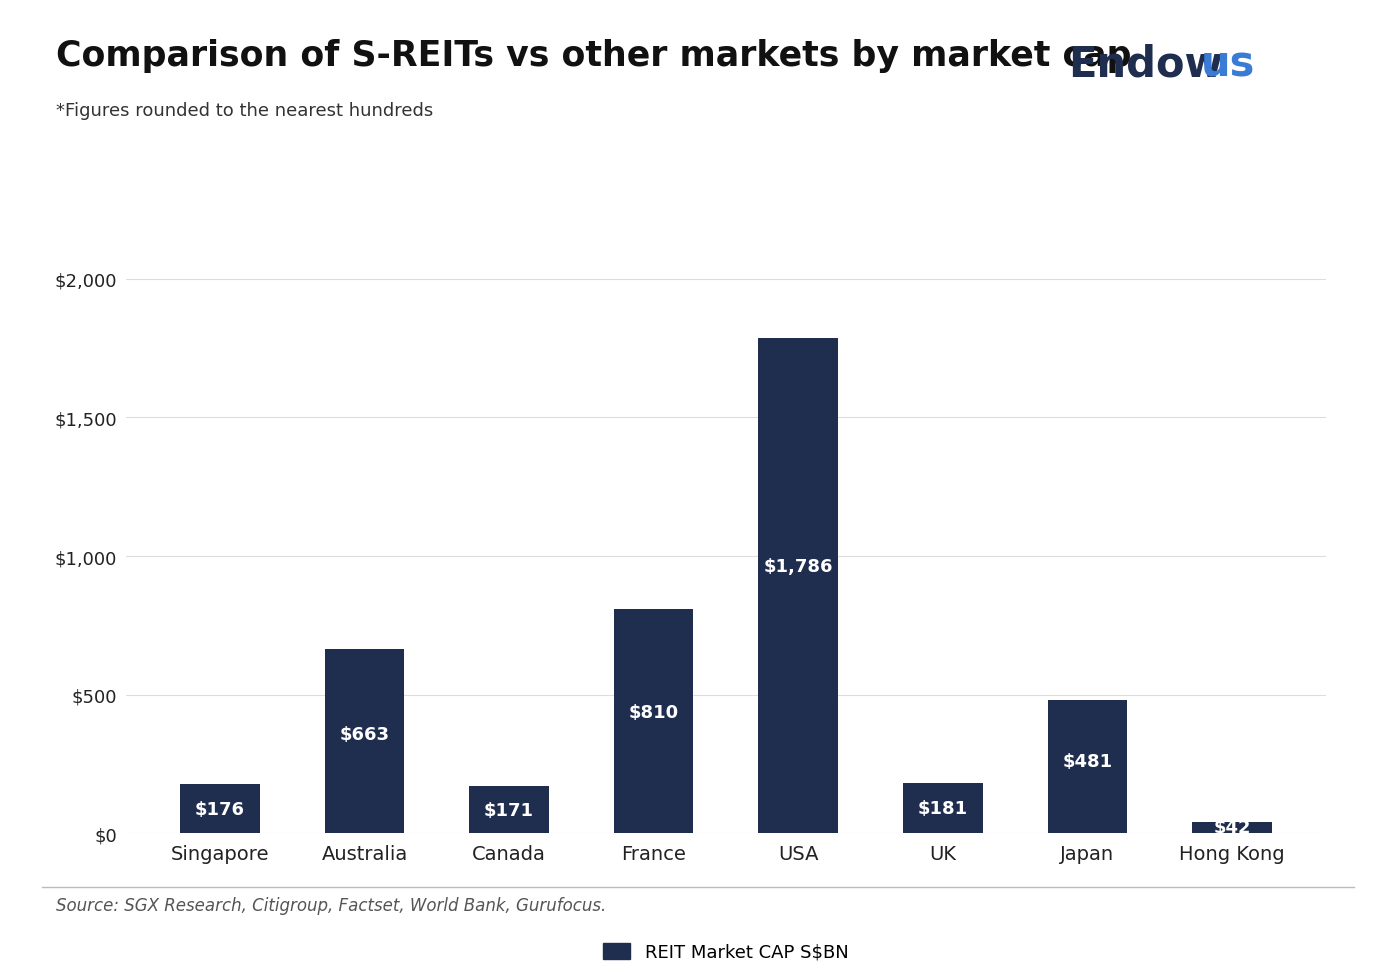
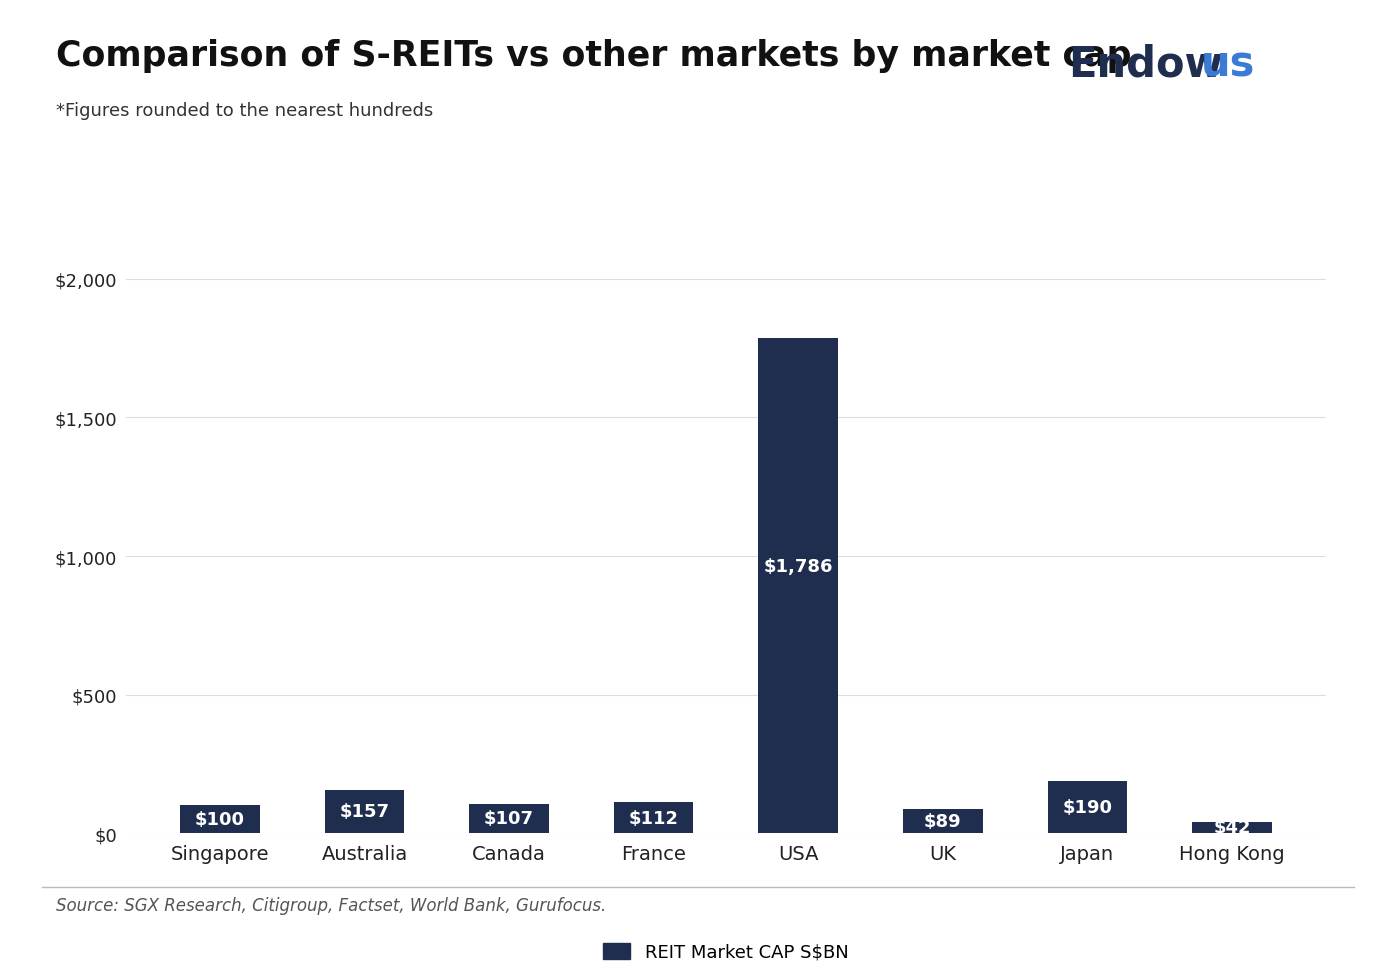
Singapore: $176 -> $100
Australia: $663 -> $157
Canada: $171 -> $107
France: $810 -> $112
UK: $181 -> $89
Japan: $481 -> $190
